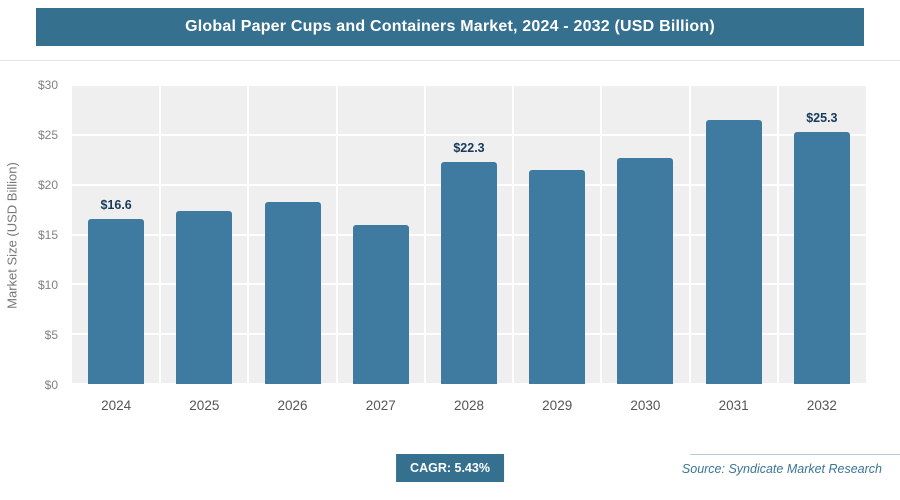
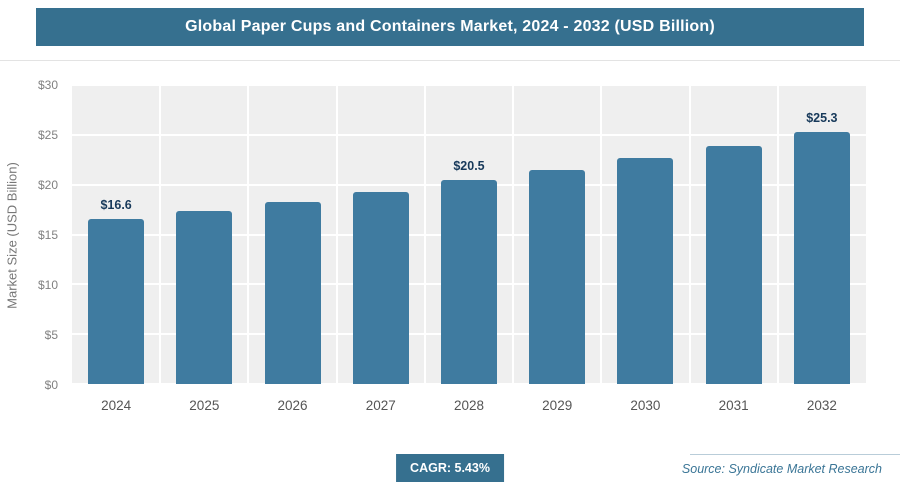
2027: $16.0 -> $19.3
2028: $22.3 -> $20.5
2031: $26.5 -> $23.9
